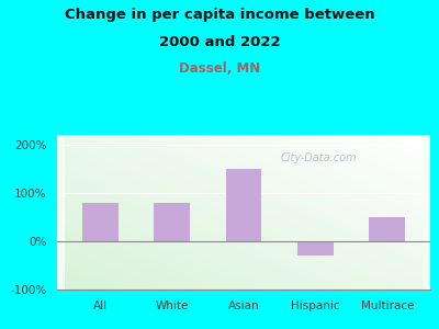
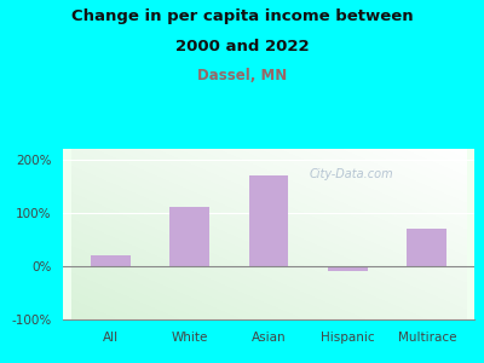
All: 80% -> 20%
White: 80% -> 110%
Asian: 150% -> 170%
Hispanic: -30% -> -10%
Multirace: 50% -> 70%
